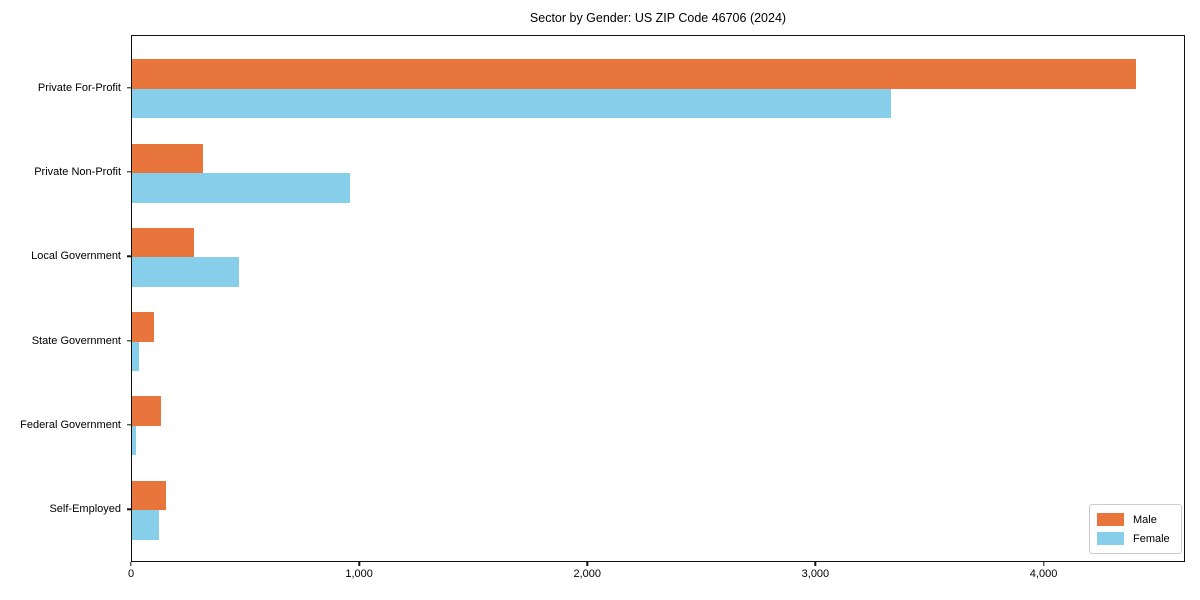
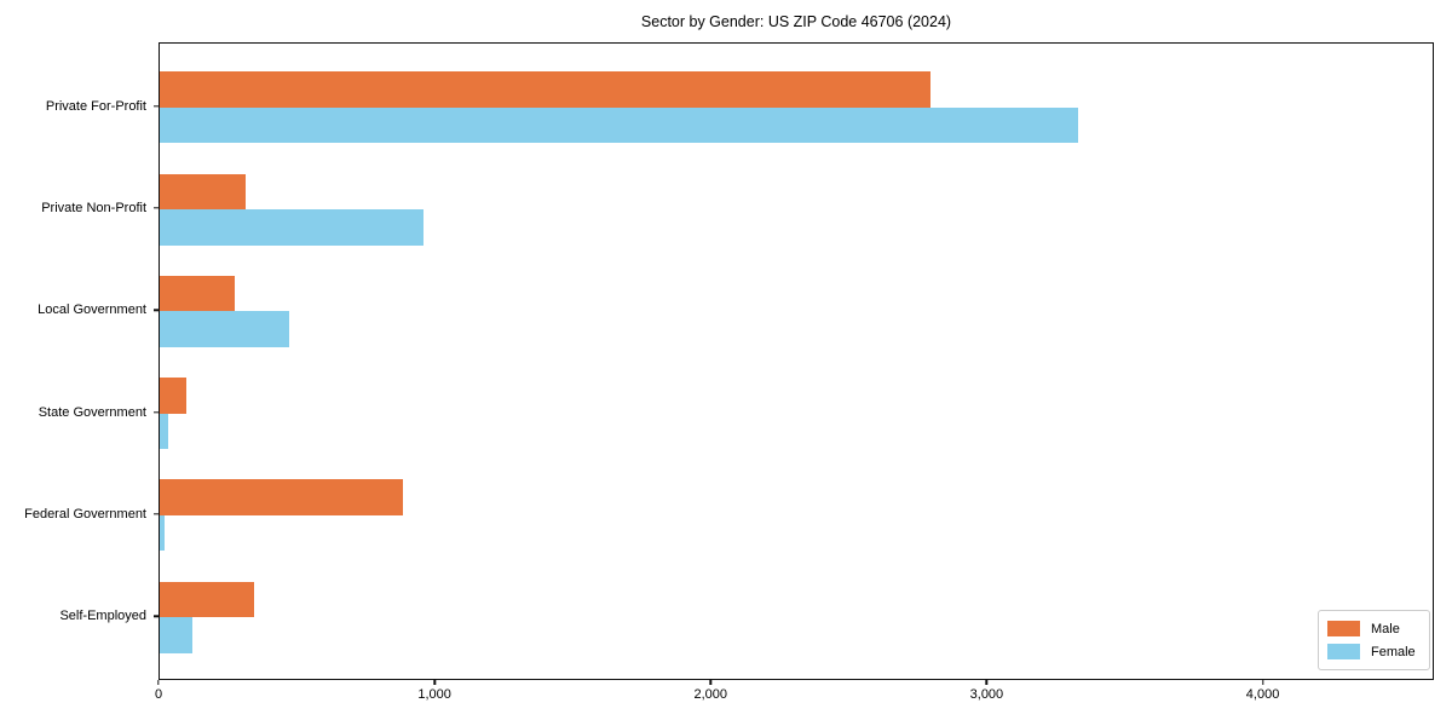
Male/Private For-Profit: 4400 -> 2790
Male/Federal Government: 120 -> 880
Male/Self-Employed: 150 -> 340
